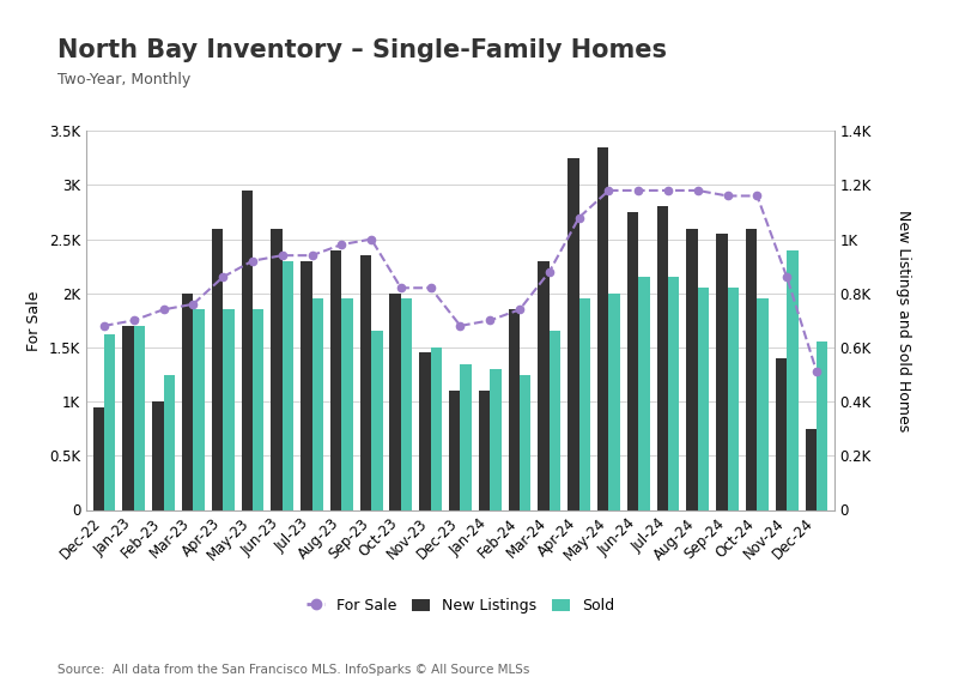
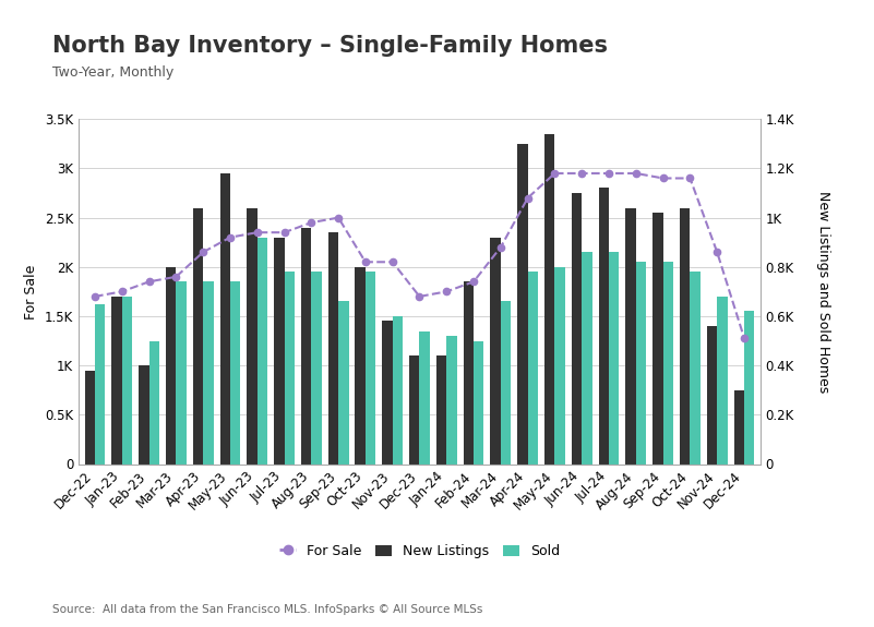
Sold/Nov-24: 2.40K -> 1.70K
